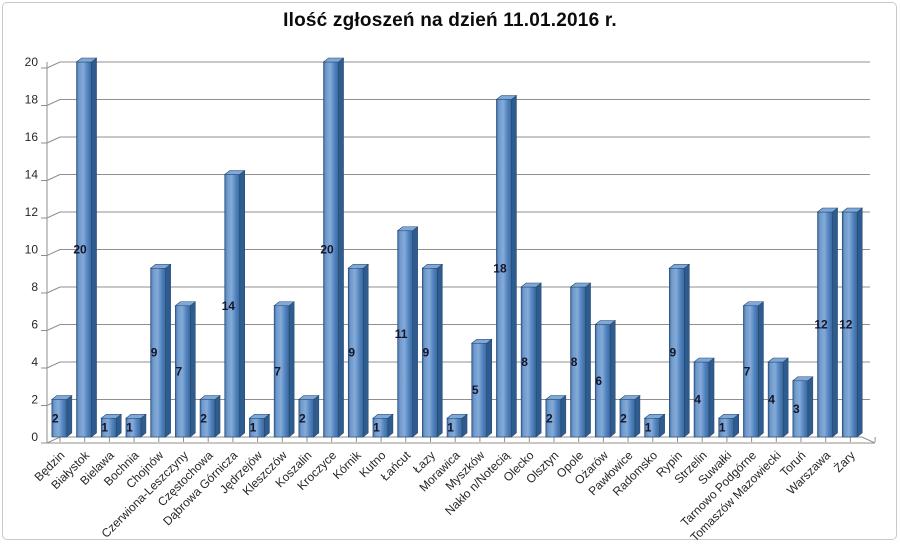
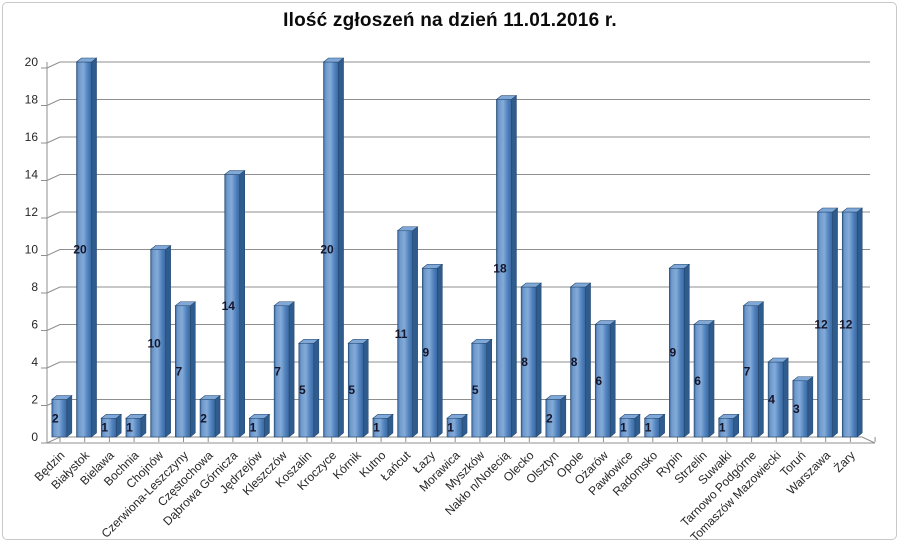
Chojnów: 9 -> 10
Koszalin: 2 -> 5
Kórnik: 9 -> 5
Pawłowice: 2 -> 1
Strzelin: 4 -> 6
